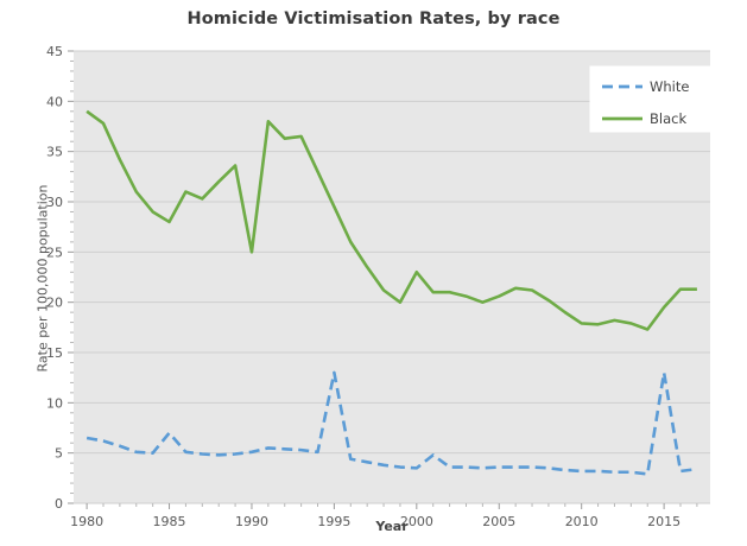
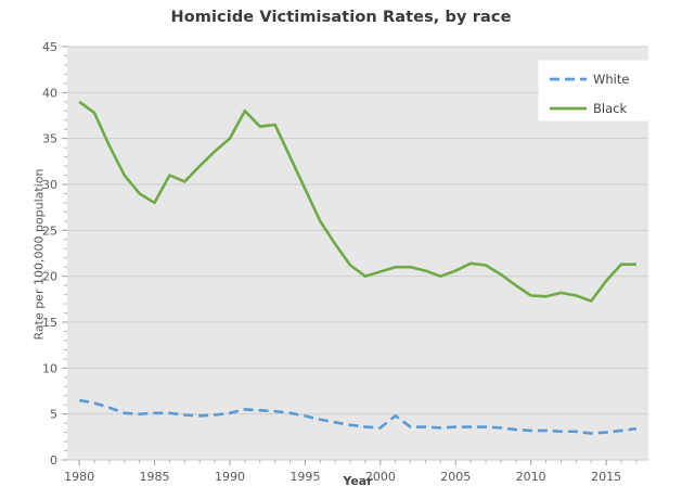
White/1985: 7 -> 5
Black/1990: 25 -> 35
White/1995: 13 -> 5
Black/2000: 23 -> 20
White/2015: 13 -> 3
